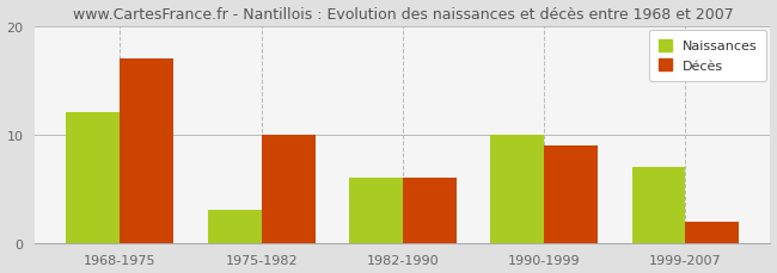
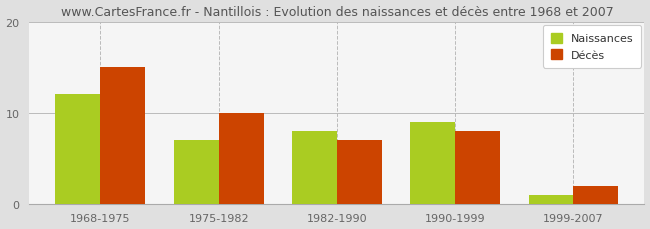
Décès/1968-1975: 17 -> 15
Naissances/1975-1982: 3 -> 7
Naissances/1982-1990: 6 -> 8
Décès/1982-1990: 6 -> 7
Naissances/1990-1999: 10 -> 9
Décès/1990-1999: 9 -> 8
Naissances/1999-2007: 7 -> 1
